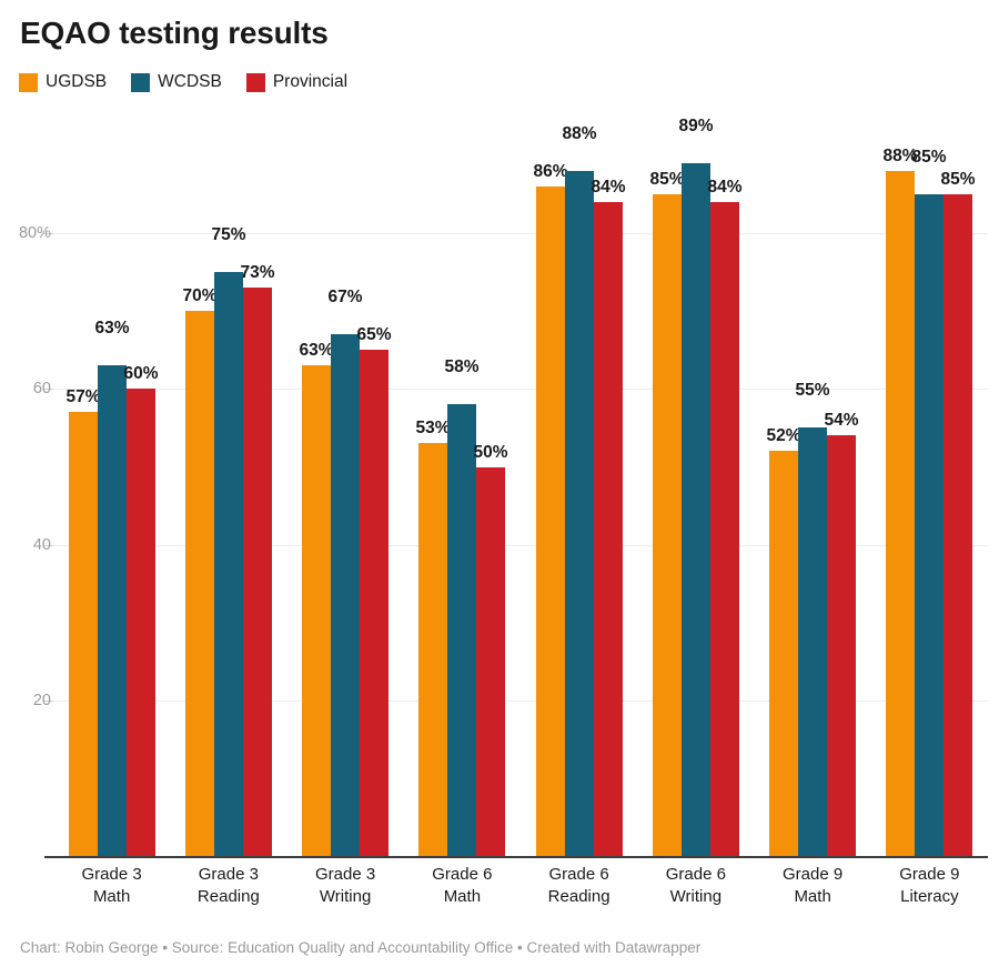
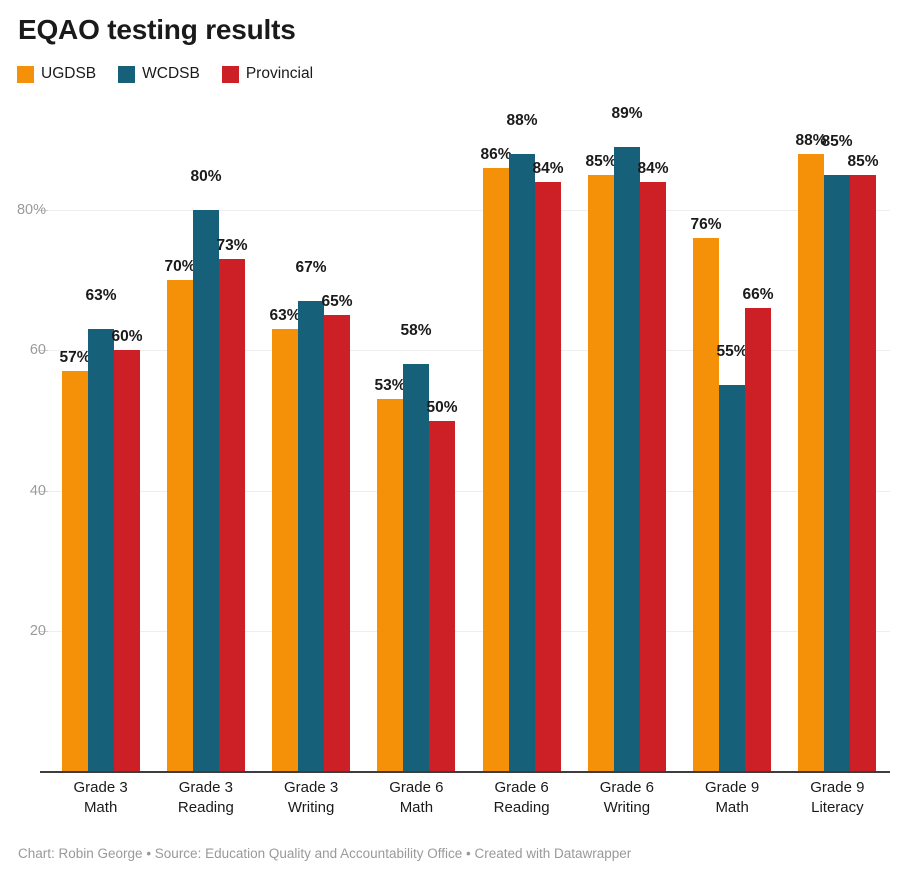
WCDSB/Grade 3 Reading: 75% -> 80%
UGDSB/Grade 9 Math: 52% -> 76%
Provincial/Grade 9 Math: 54% -> 66%
